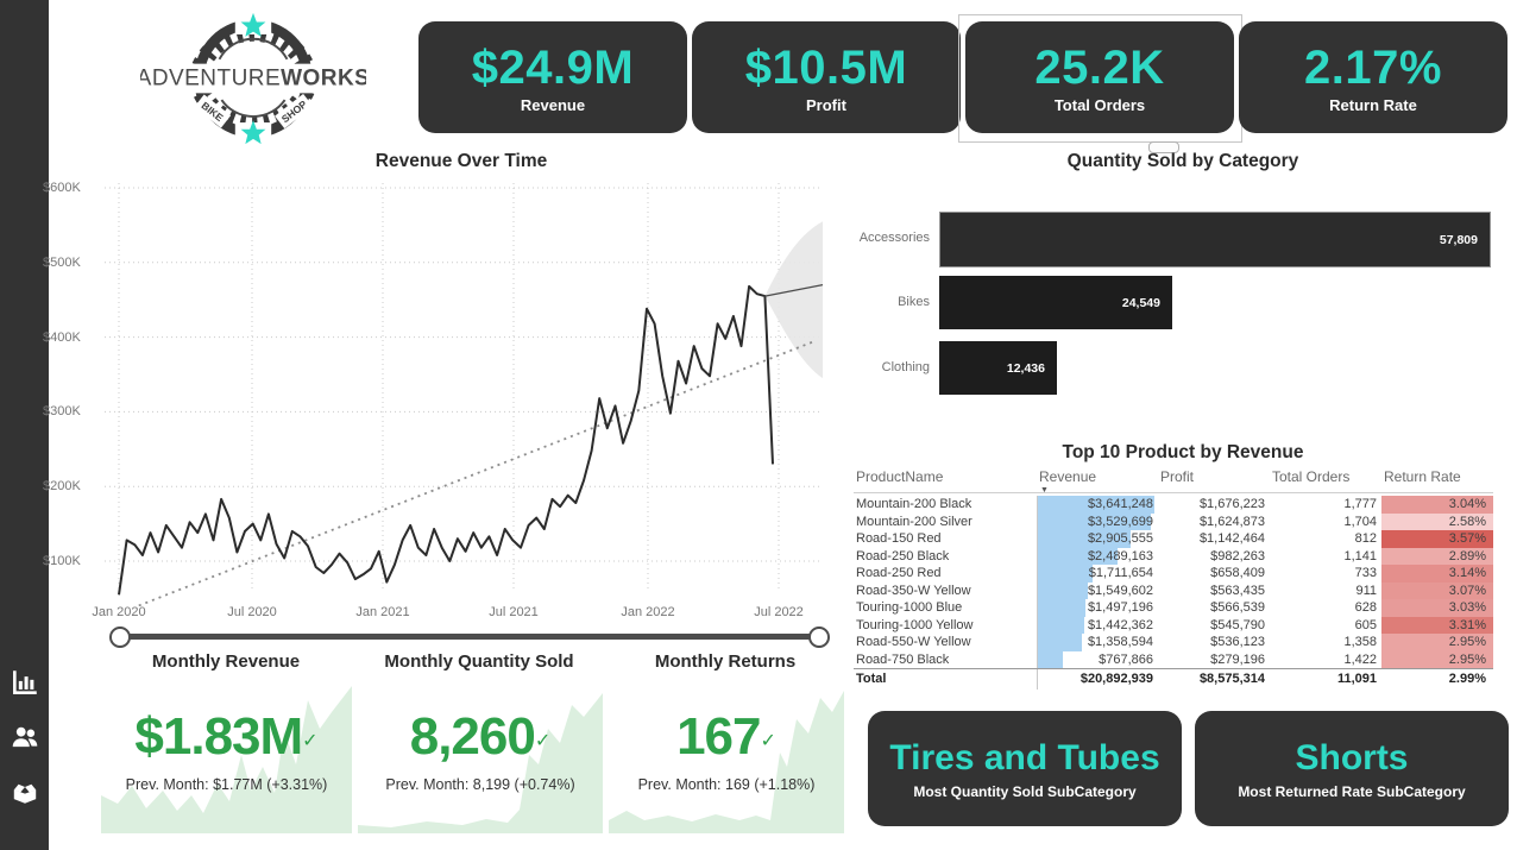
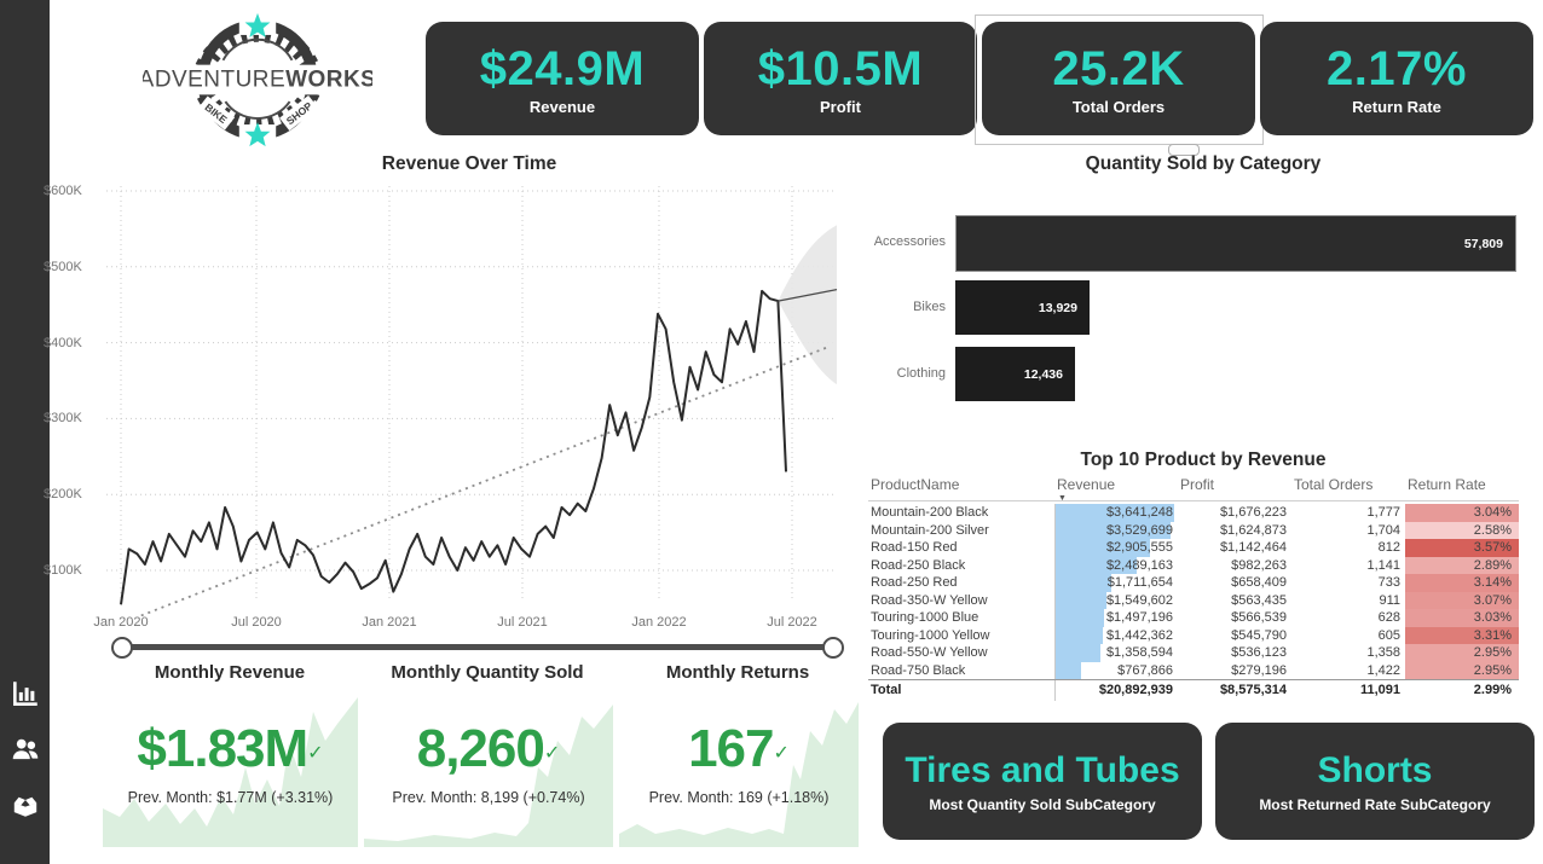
Quantity Sold by Category/Bikes: 24,549 -> 13,929
